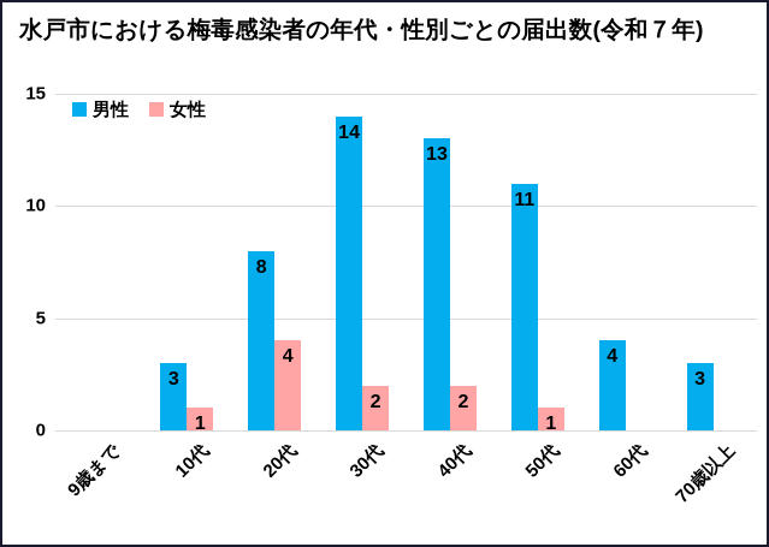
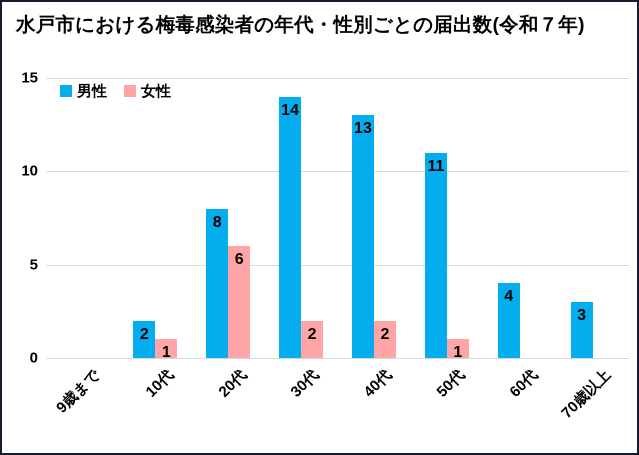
男性/10代: 3 -> 2
女性/20代: 4 -> 6
